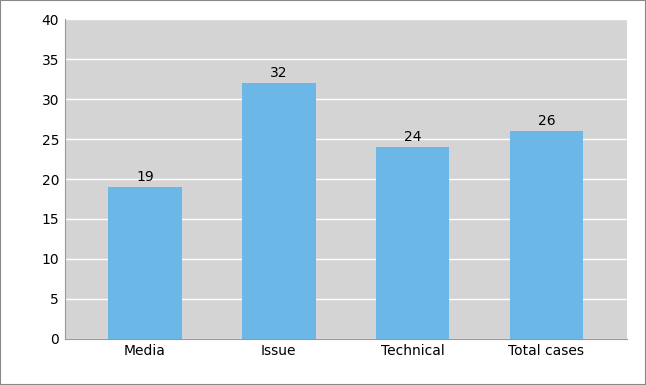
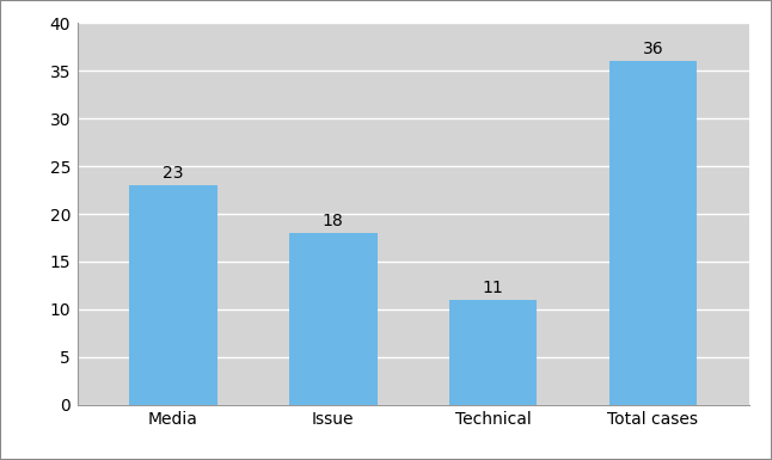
Media: 19 -> 23
Issue: 32 -> 18
Technical: 24 -> 11
Total cases: 26 -> 36
